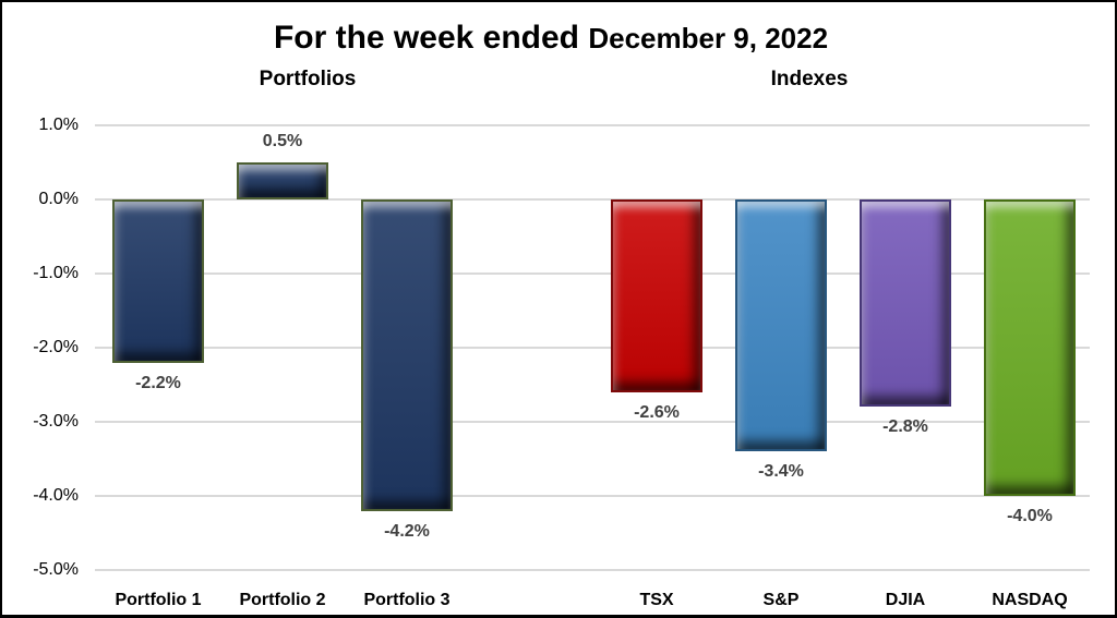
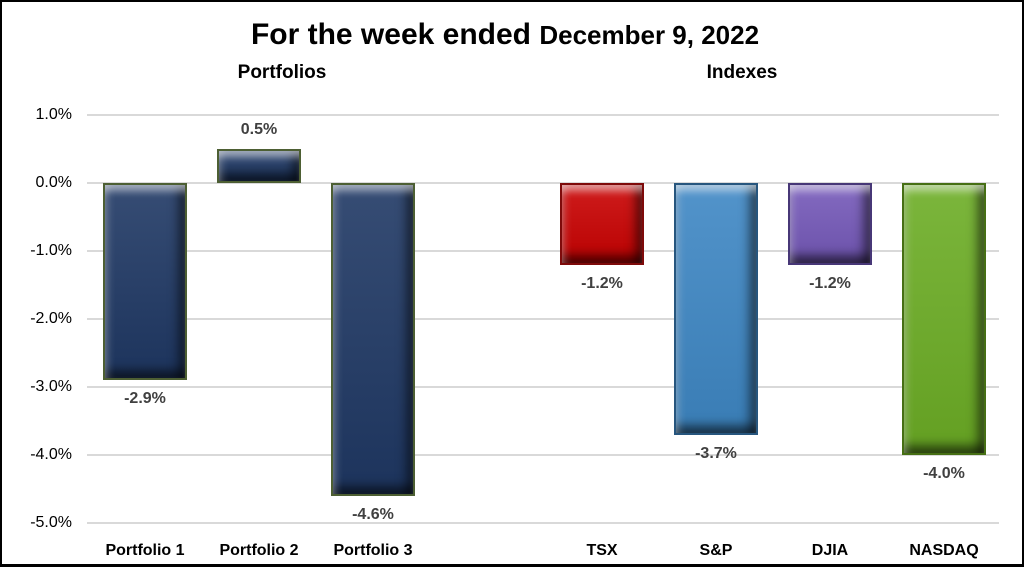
Portfolio 1: -2.2% -> -2.9%
Portfolio 3: -4.2% -> -4.6%
TSX: -2.6% -> -1.2%
S&P: -3.4% -> -3.7%
DJIA: -2.8% -> -1.2%
